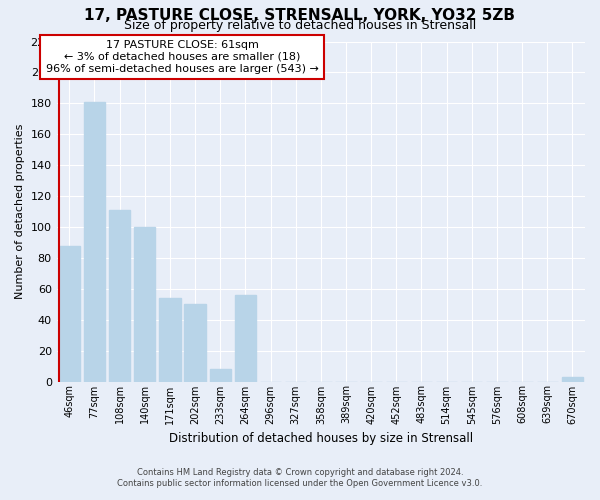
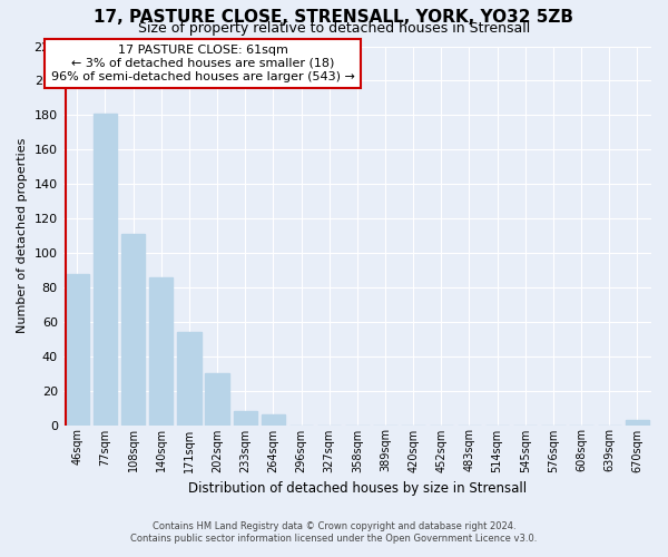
140sqm: 100 -> 86
202sqm: 50 -> 30
264sqm: 56 -> 6
